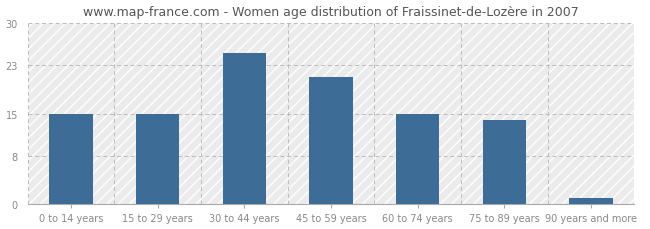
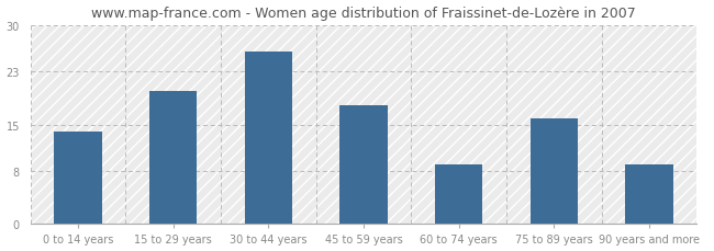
0 to 14 years: 15 -> 14
15 to 29 years: 15 -> 20
30 to 44 years: 25 -> 26
45 to 59 years: 21 -> 18
60 to 74 years: 15 -> 9
75 to 89 years: 14 -> 16
90 years and more: 1 -> 9
